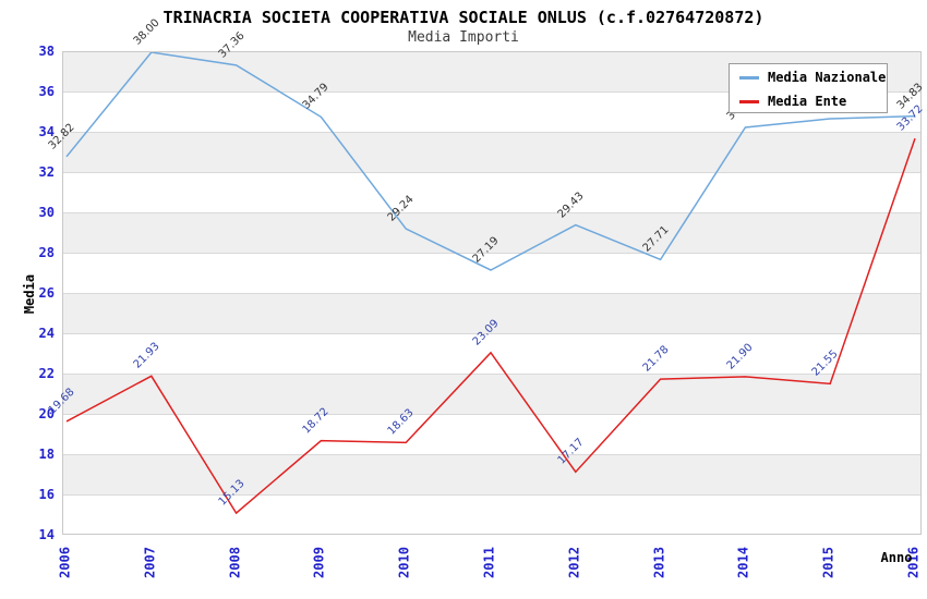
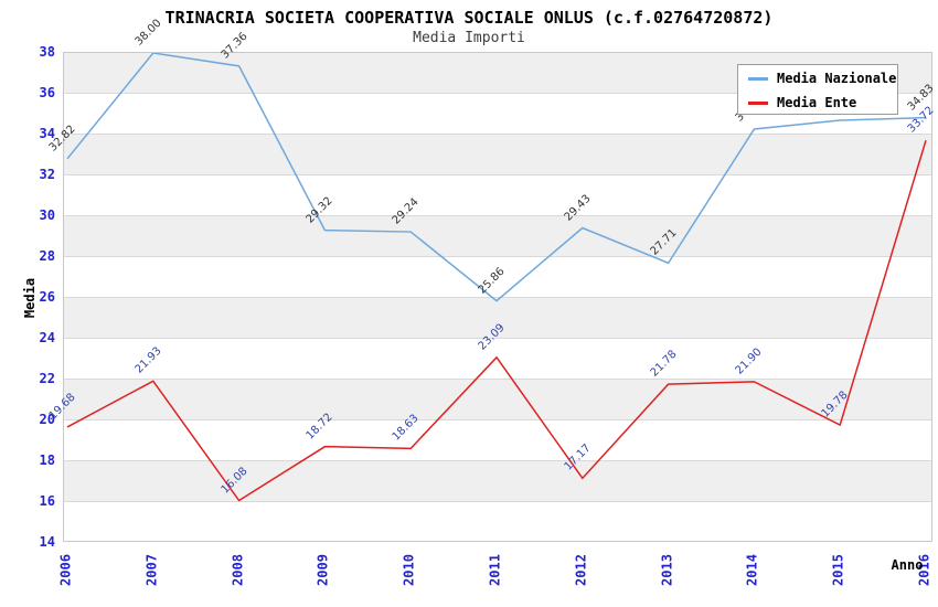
Media Ente/2008: 15.13 -> 16.08
Media Nazionale/2009: 34.79 -> 29.32
Media Nazionale/2011: 27.19 -> 25.86
Media Ente/2015: 21.55 -> 19.78
